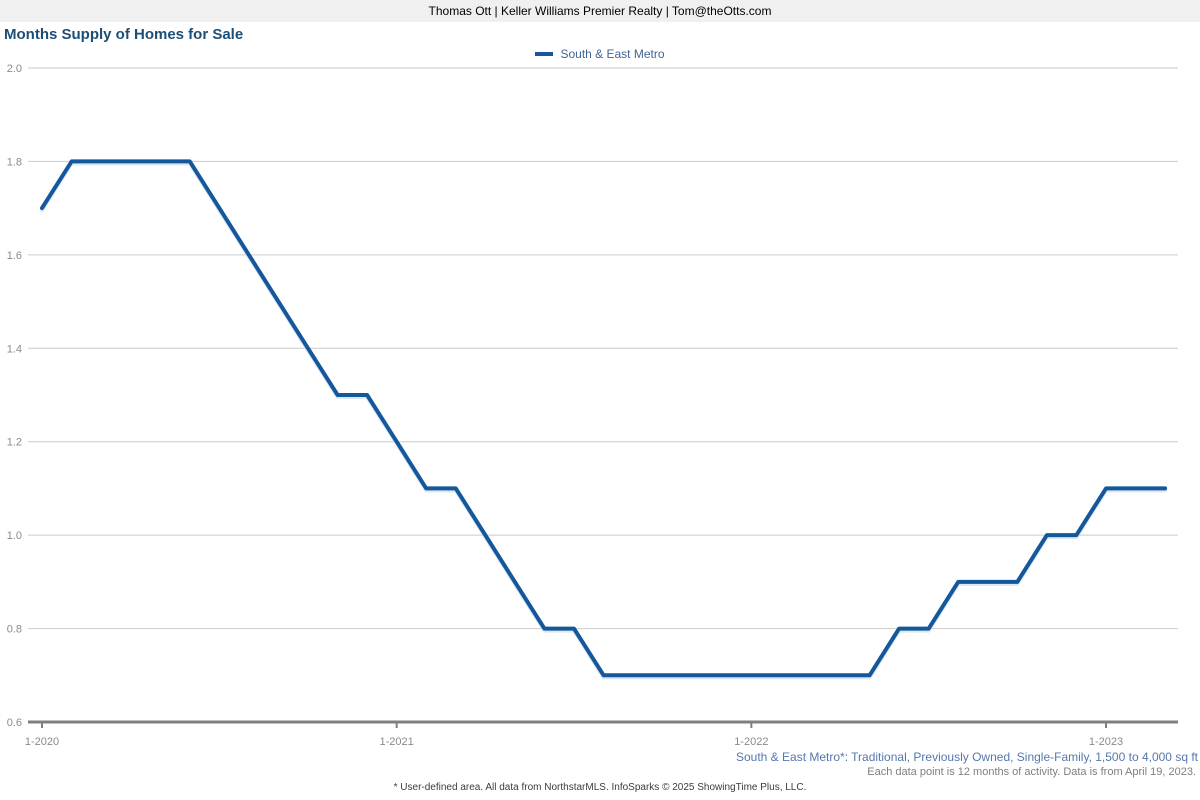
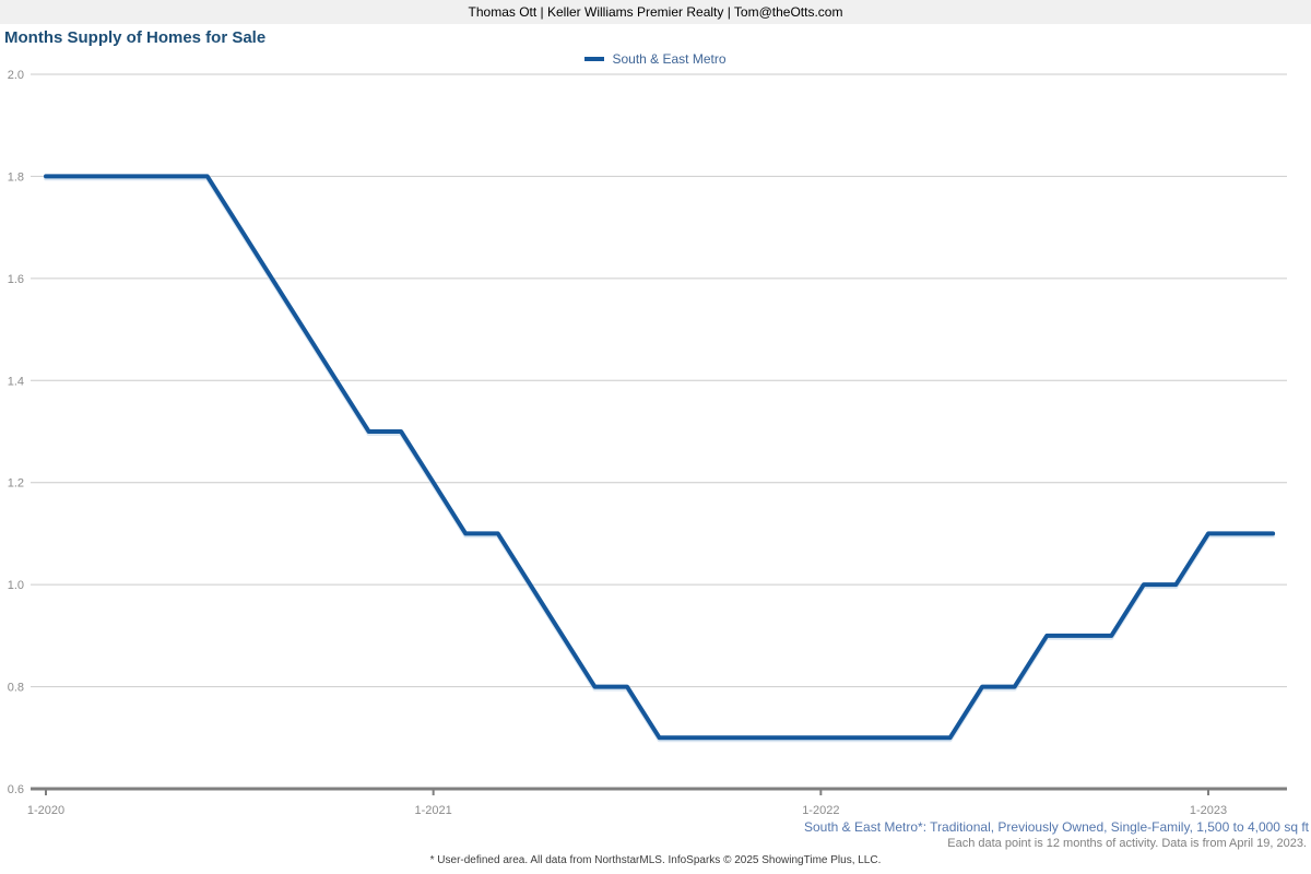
1-2020: 1.7 -> 1.8
